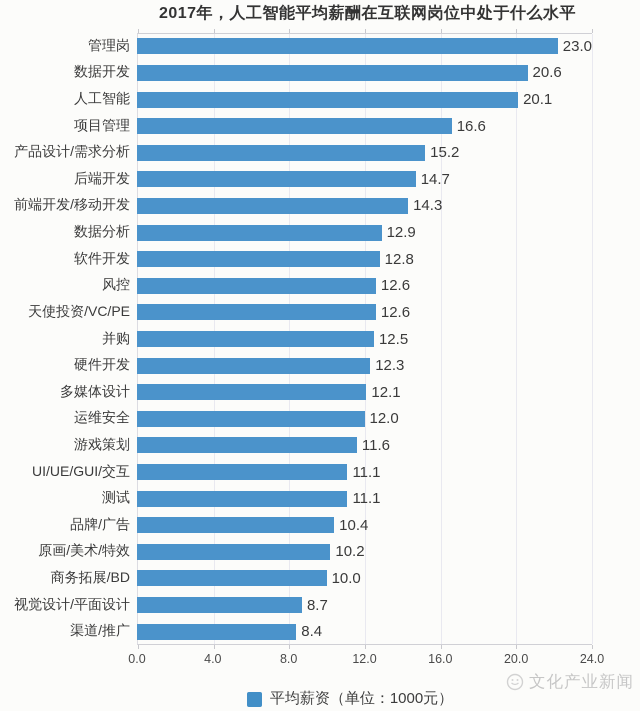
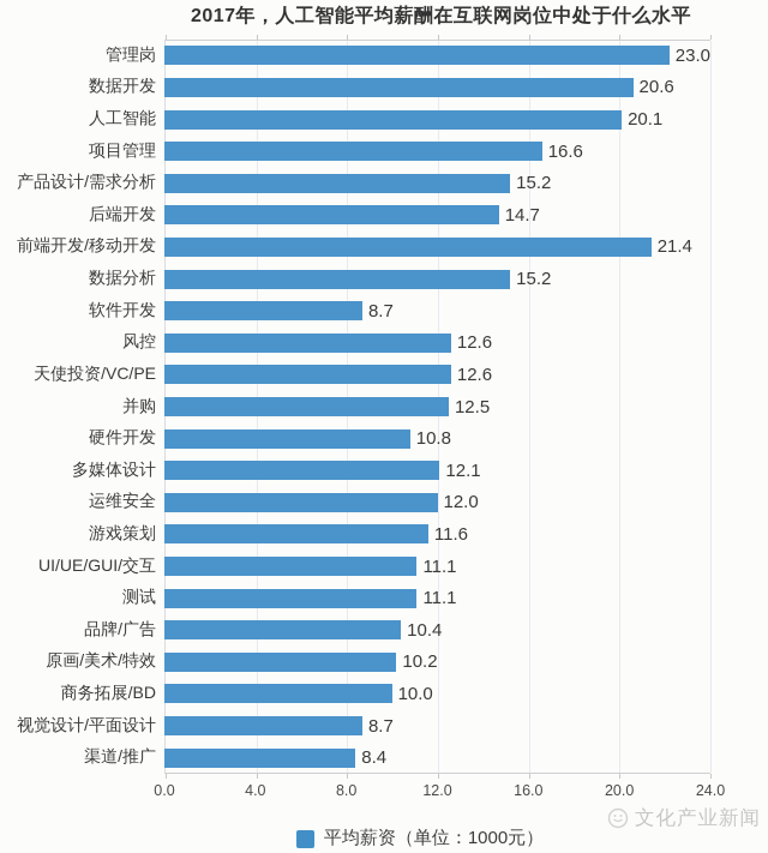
前端开发/移动开发: 14.3 -> 21.4
数据分析: 12.9 -> 15.2
软件开发: 12.8 -> 8.7
硬件开发: 12.3 -> 10.8
